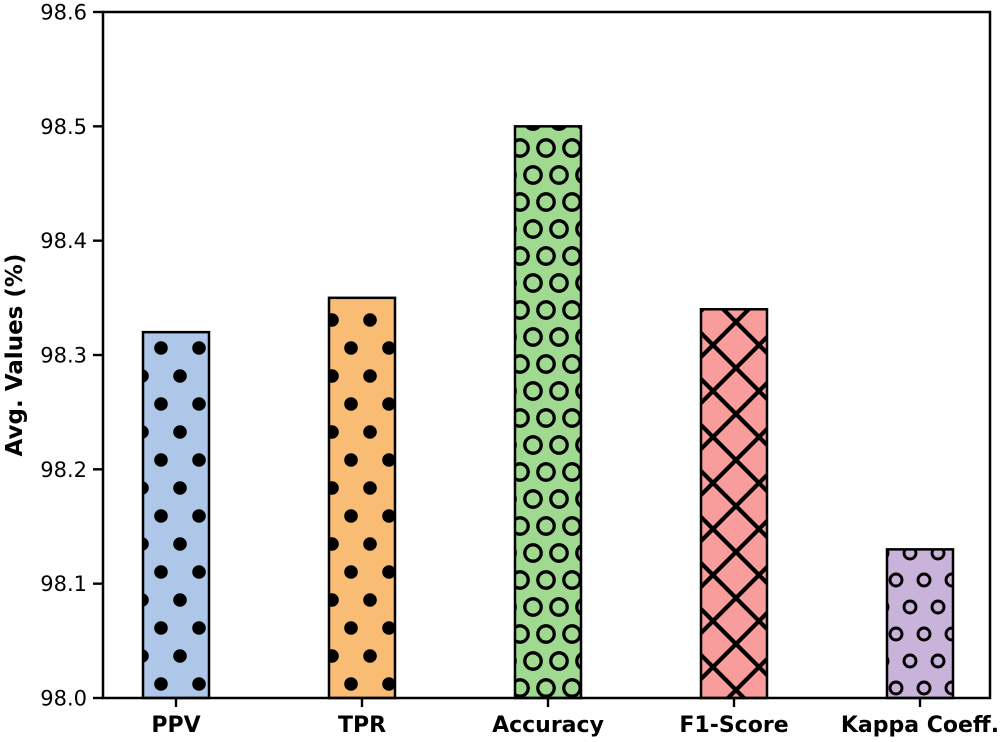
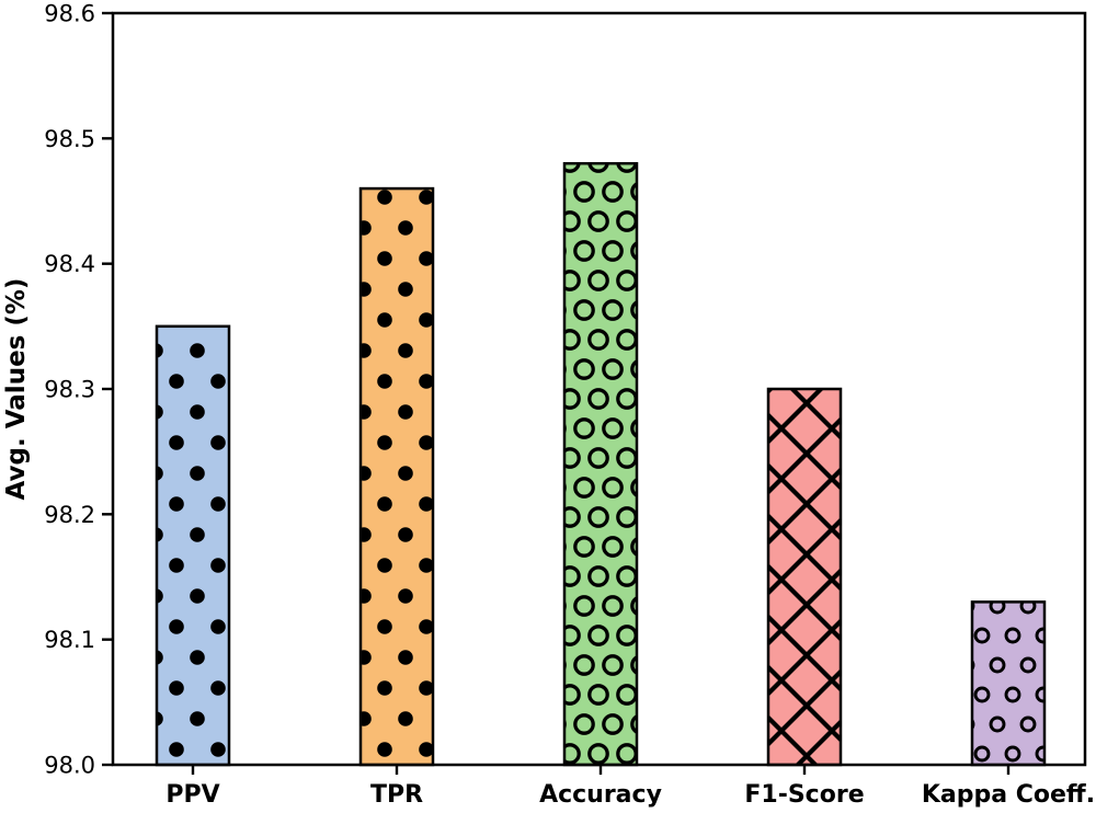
PPV: 98.32 -> 98.35
TPR: 98.35 -> 98.46
Accuracy: 98.50 -> 98.48
F1-Score: 98.34 -> 98.30
